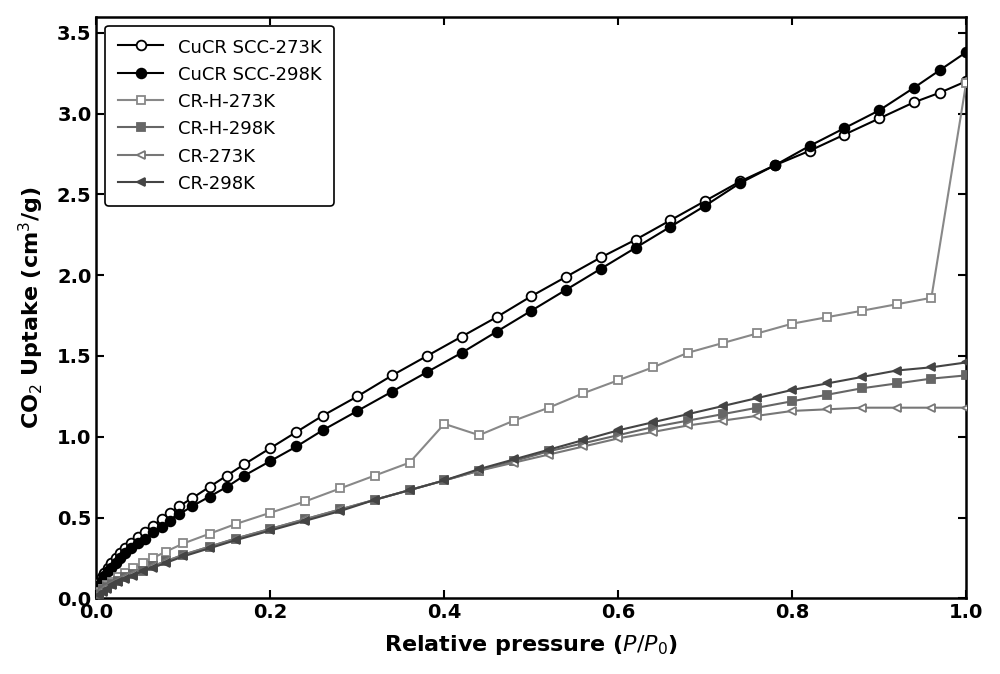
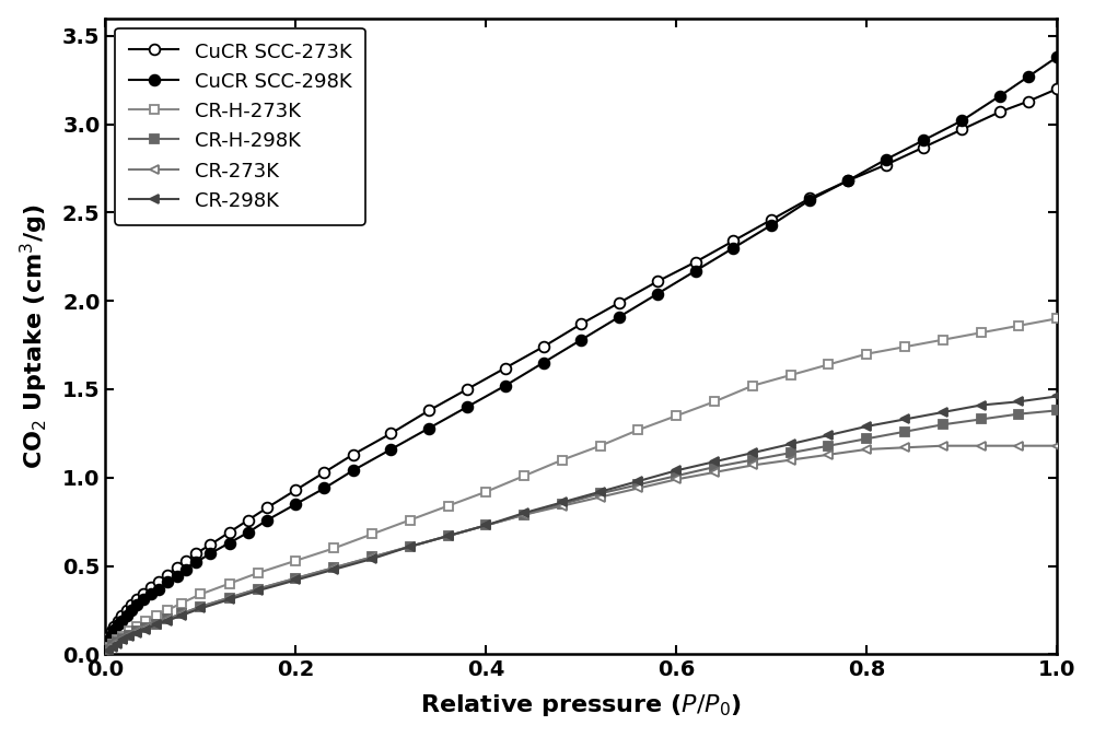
CR-H-273K/0.4: 1.08 -> 0.92
CR-H-273K/1.0: 3.19 -> 1.90
